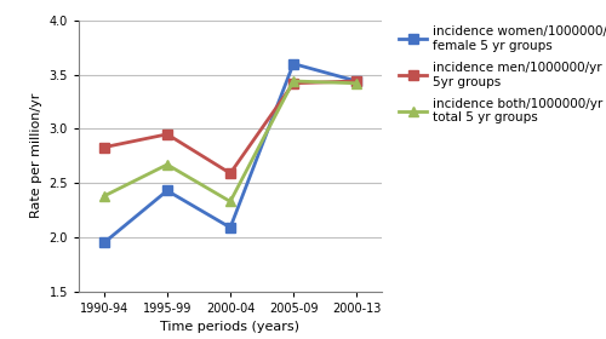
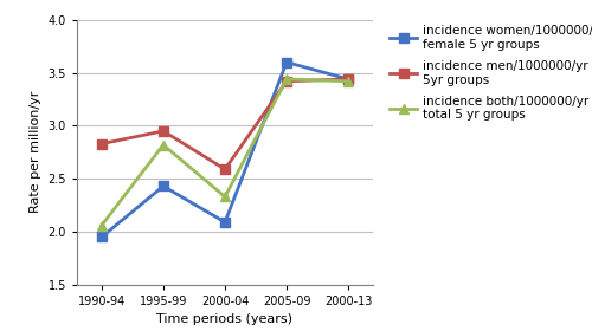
incidence both/1000000/yr total 5 yr groups/1990-94: 2.38 -> 2.06
incidence both/1000000/yr total 5 yr groups/1995-99: 2.67 -> 2.82
